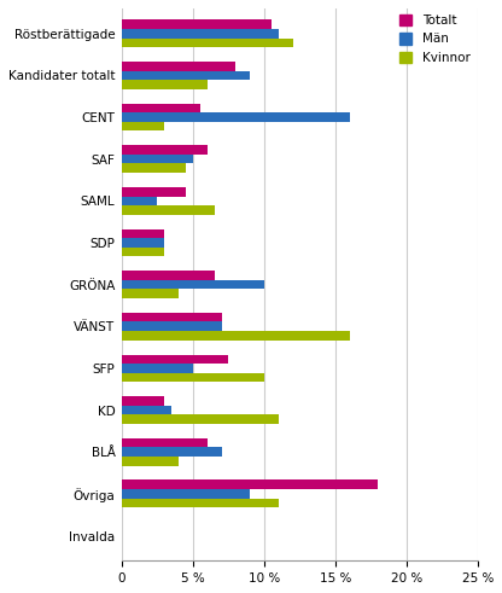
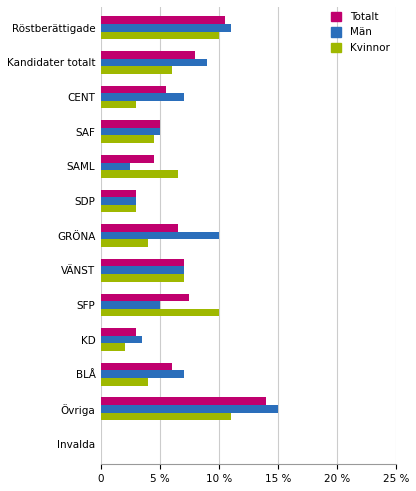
Kvinnor/Röstberättigade: 12.0 % -> 10.0 %
Män/CENT: 16.0 % -> 7.0 %
Totalt/SAF: 6.0 % -> 5.0 %
Kvinnor/VÄNST: 16.0 % -> 7.0 %
Kvinnor/KD: 11.0 % -> 2.0 %
Totalt/Övriga: 18.0 % -> 14.0 %
Män/Övriga: 9.0 % -> 15.0 %
